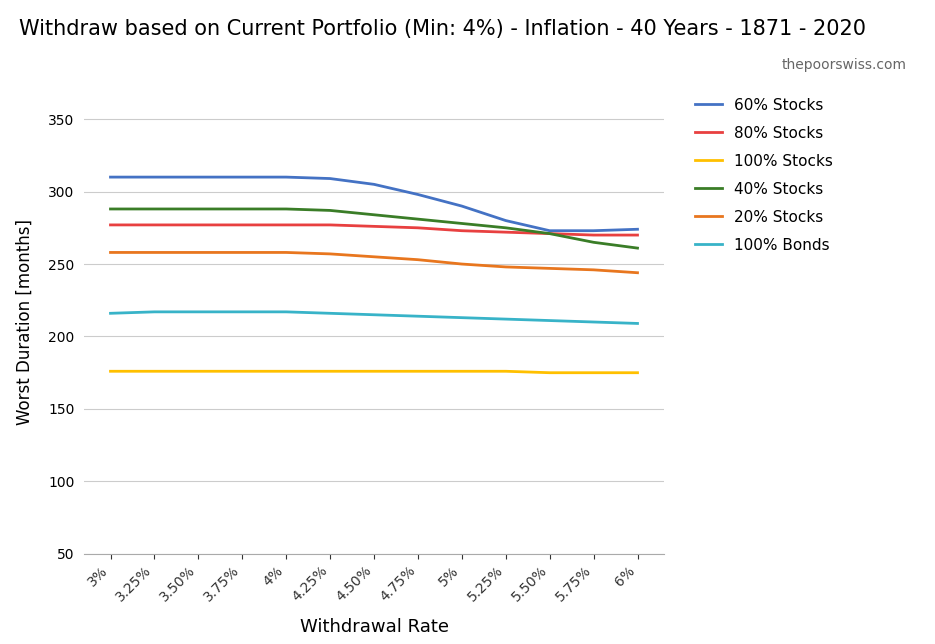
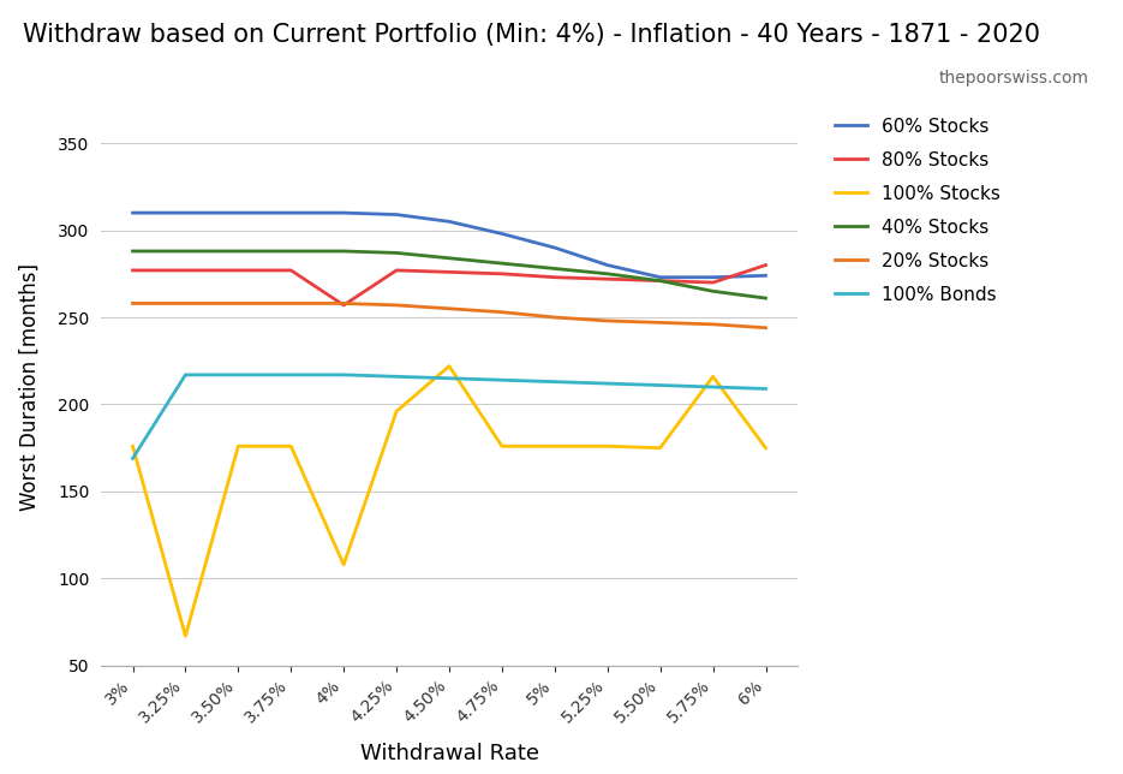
100% Bonds/3%: 216 -> 169
100% Stocks/3.25%: 176 -> 67
80% Stocks/4%: 277 -> 257
100% Stocks/4%: 176 -> 108
100% Stocks/4.25%: 176 -> 196
100% Stocks/4.50%: 176 -> 222
100% Stocks/5.75%: 175 -> 216
80% Stocks/6%: 270 -> 280
